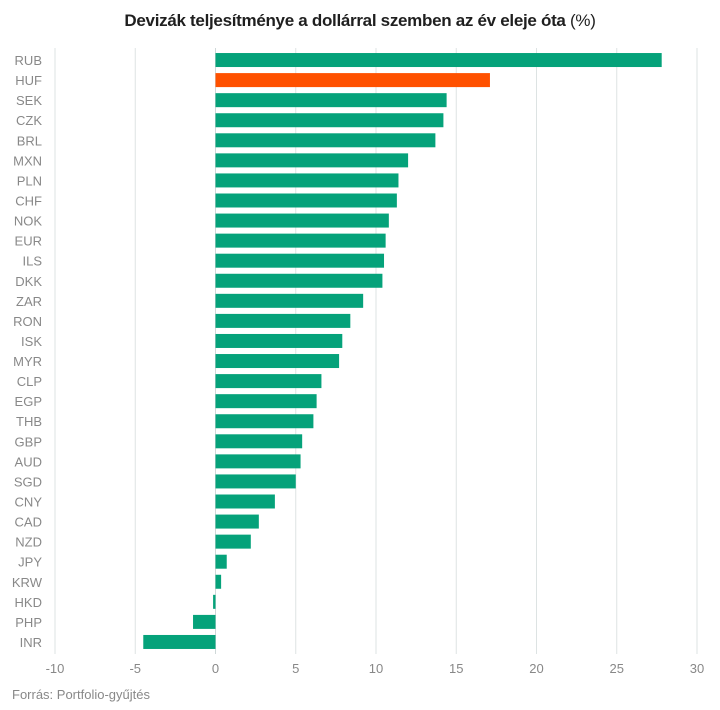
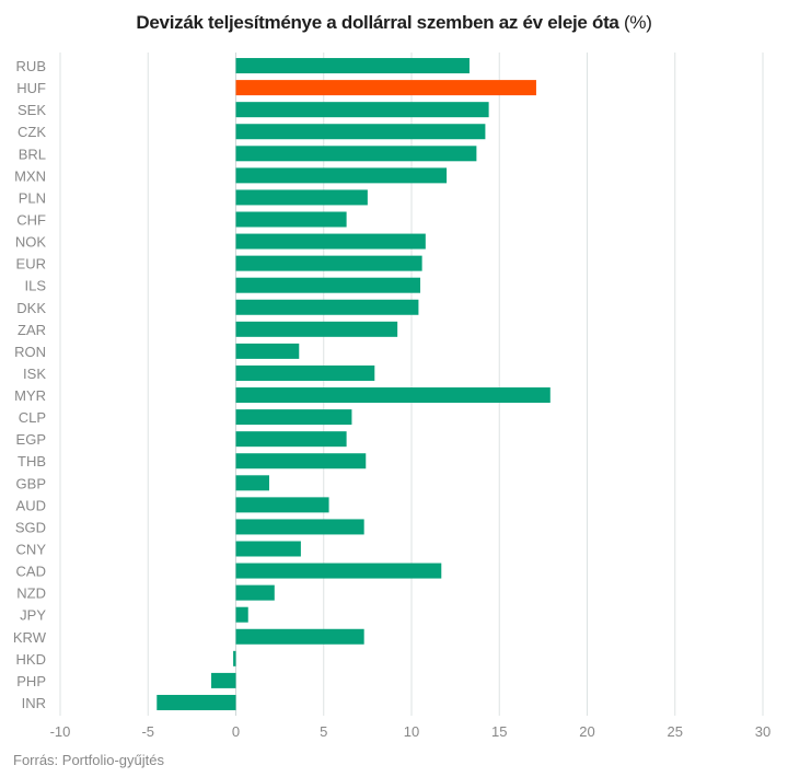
RUB: 27.8 -> 13.3
PLN: 11.4 -> 7.5
CHF: 11.3 -> 6.3
RON: 8.4 -> 3.6
MYR: 7.7 -> 17.9
THB: 6.1 -> 7.4
GBP: 5.4 -> 1.9
SGD: 5.0 -> 7.3
CAD: 2.7 -> 11.7
KRW: 0.3 -> 7.3
